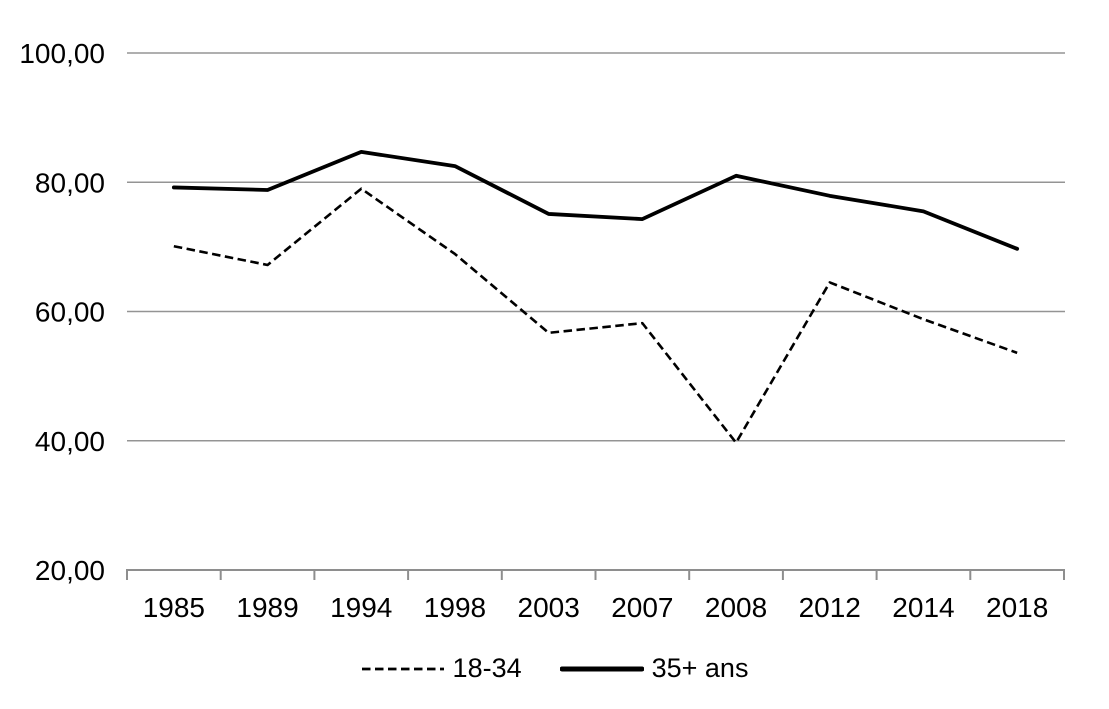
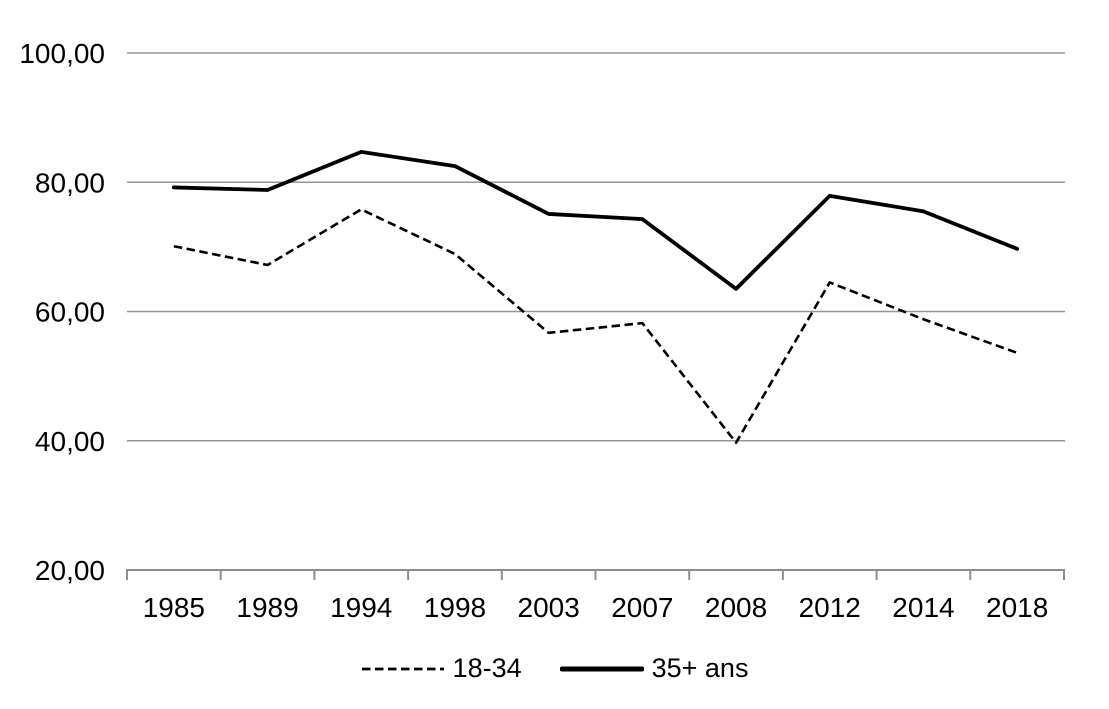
18-34/1994: 79 -> 76
35+ ans/2008: 81 -> 64
